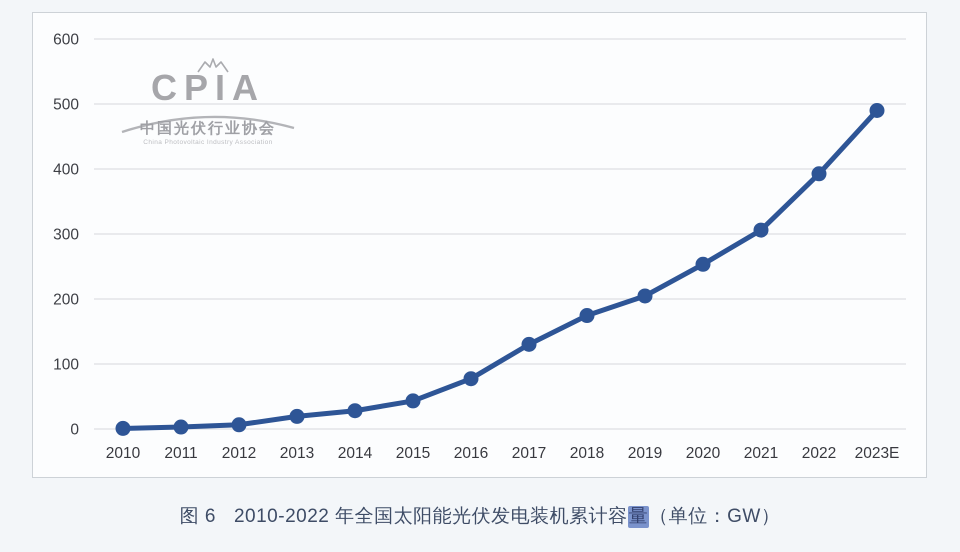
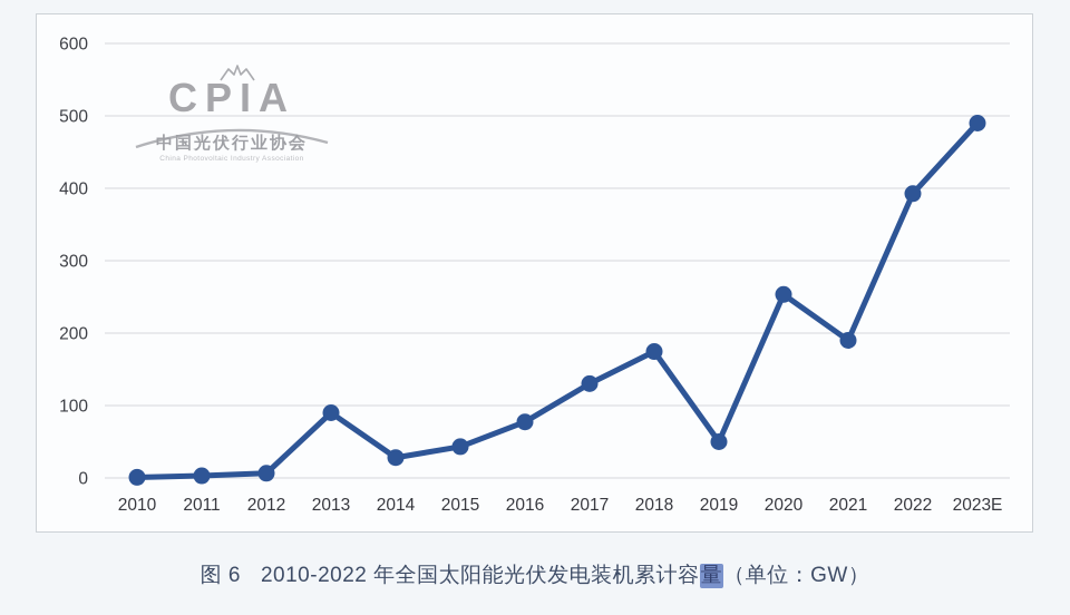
2013: 20 -> 90
2019: 200 -> 50
2021: 310 -> 190
